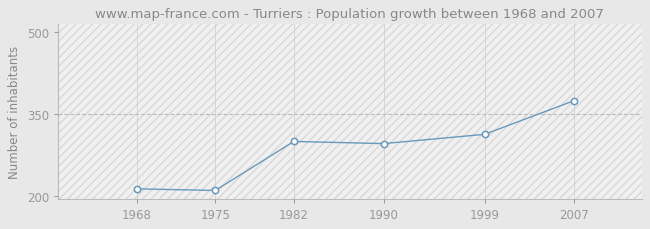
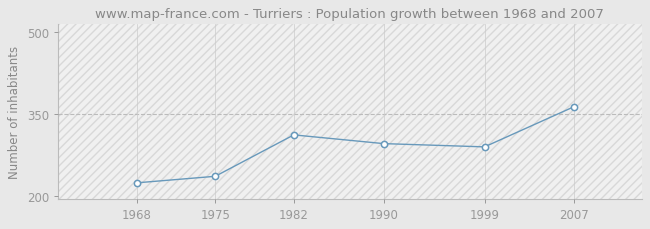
1968: 213 -> 224
1975: 210 -> 236
1982: 300 -> 312
1999: 313 -> 290
2007: 375 -> 364
